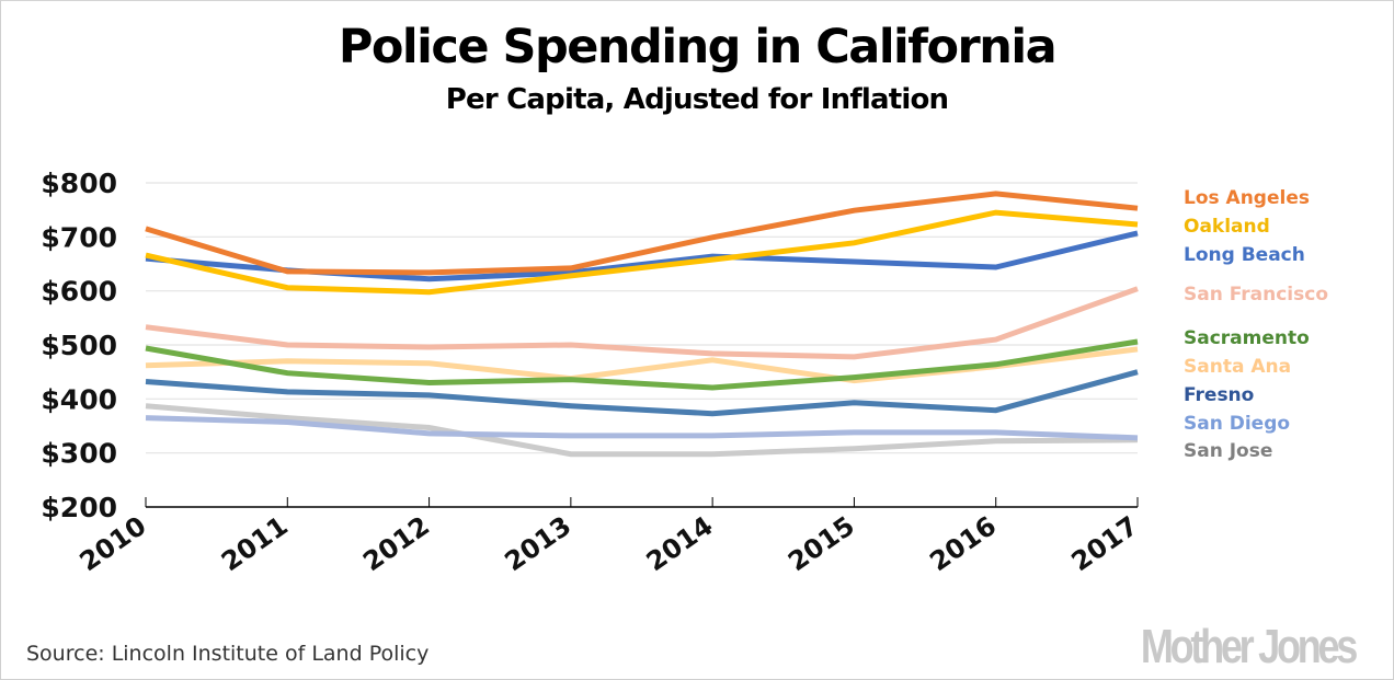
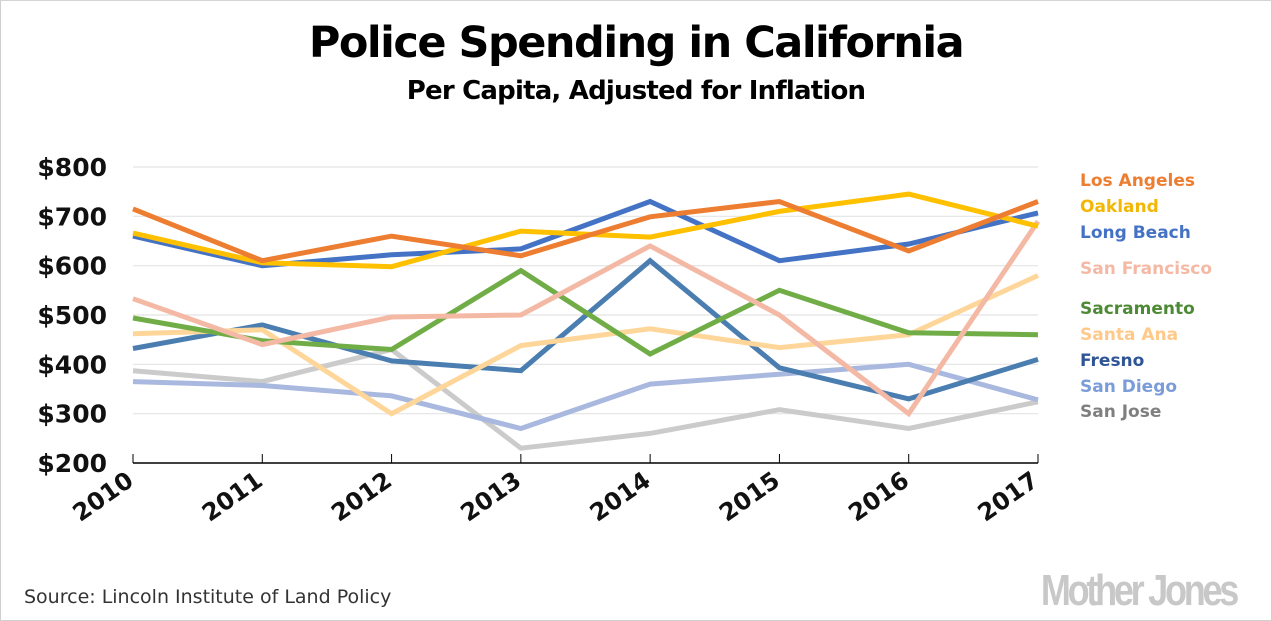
Los Angeles/2011: $640 -> $610
Long Beach/2011: $640 -> $600
San Francisco/2011: $500 -> $440
Fresno/2011: $410 -> $480
Los Angeles/2012: $630 -> $660
Santa Ana/2012: $470 -> $300
San Jose/2012: $350 -> $430
Los Angeles/2013: $640 -> $620
Oakland/2013: $630 -> $670
Sacramento/2013: $440 -> $590
San Diego/2013: $330 -> $270
San Jose/2013: $300 -> $230
Long Beach/2014: $660 -> $730
San Francisco/2014: $480 -> $640
Fresno/2014: $370 -> $610
San Diego/2014: $330 -> $360
San Jose/2014: $300 -> $260
Los Angeles/2015: $750 -> $730
Oakland/2015: $690 -> $710
Long Beach/2015: $650 -> $610
San Francisco/2015: $480 -> $500
Sacramento/2015: $440 -> $550
San Diego/2015: $340 -> $380
Los Angeles/2016: $780 -> $630
San Francisco/2016: $510 -> $300
Fresno/2016: $380 -> $330
San Diego/2016: $340 -> $400
San Jose/2016: $320 -> $270
Los Angeles/2017: $750 -> $730
Oakland/2017: $720 -> $680
San Francisco/2017: $600 -> $690
Sacramento/2017: $510 -> $460
Santa Ana/2017: $490 -> $580
Fresno/2017: $450 -> $410
